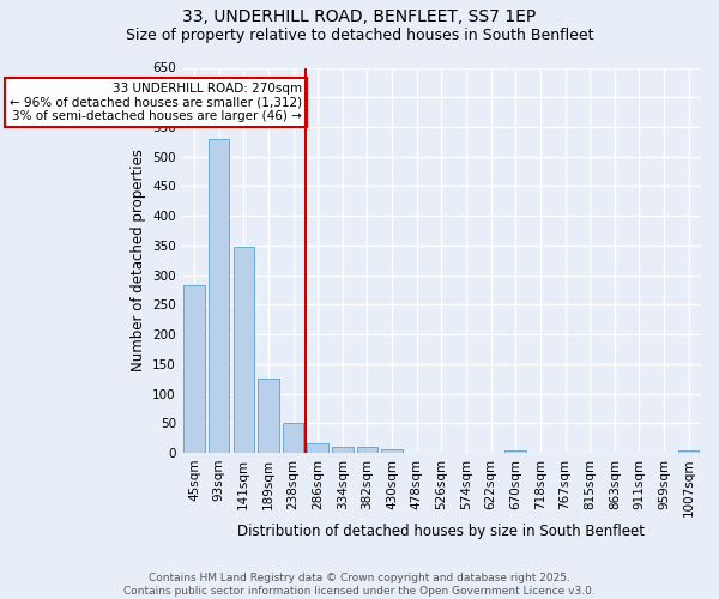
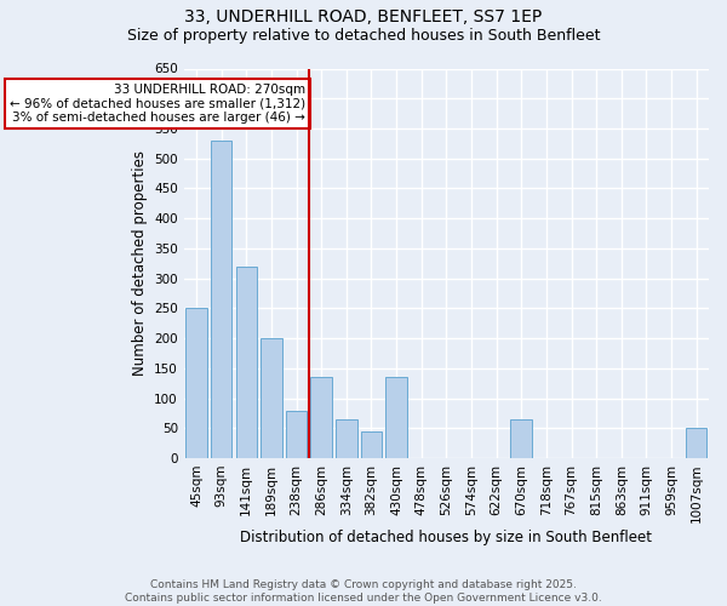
45sqm: 283 -> 250
141sqm: 348 -> 320
189sqm: 125 -> 200
238sqm: 50 -> 80
286sqm: 17 -> 135
334sqm: 11 -> 65
382sqm: 10 -> 45
430sqm: 7 -> 135
670sqm: 5 -> 65
1007sqm: 5 -> 50
